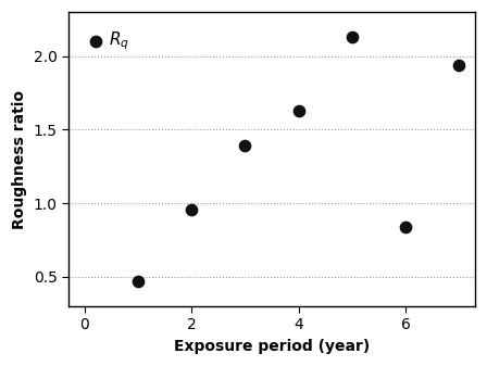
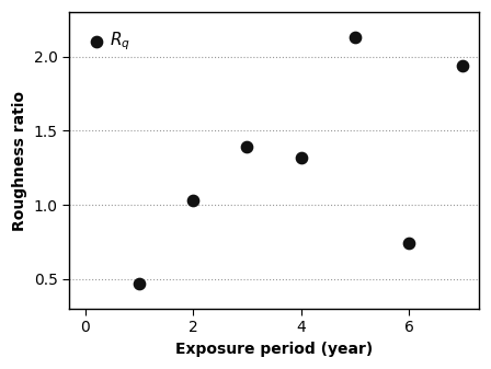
2: 0.96 -> 1.03
4: 1.63 -> 1.32
6: 0.84 -> 0.74
